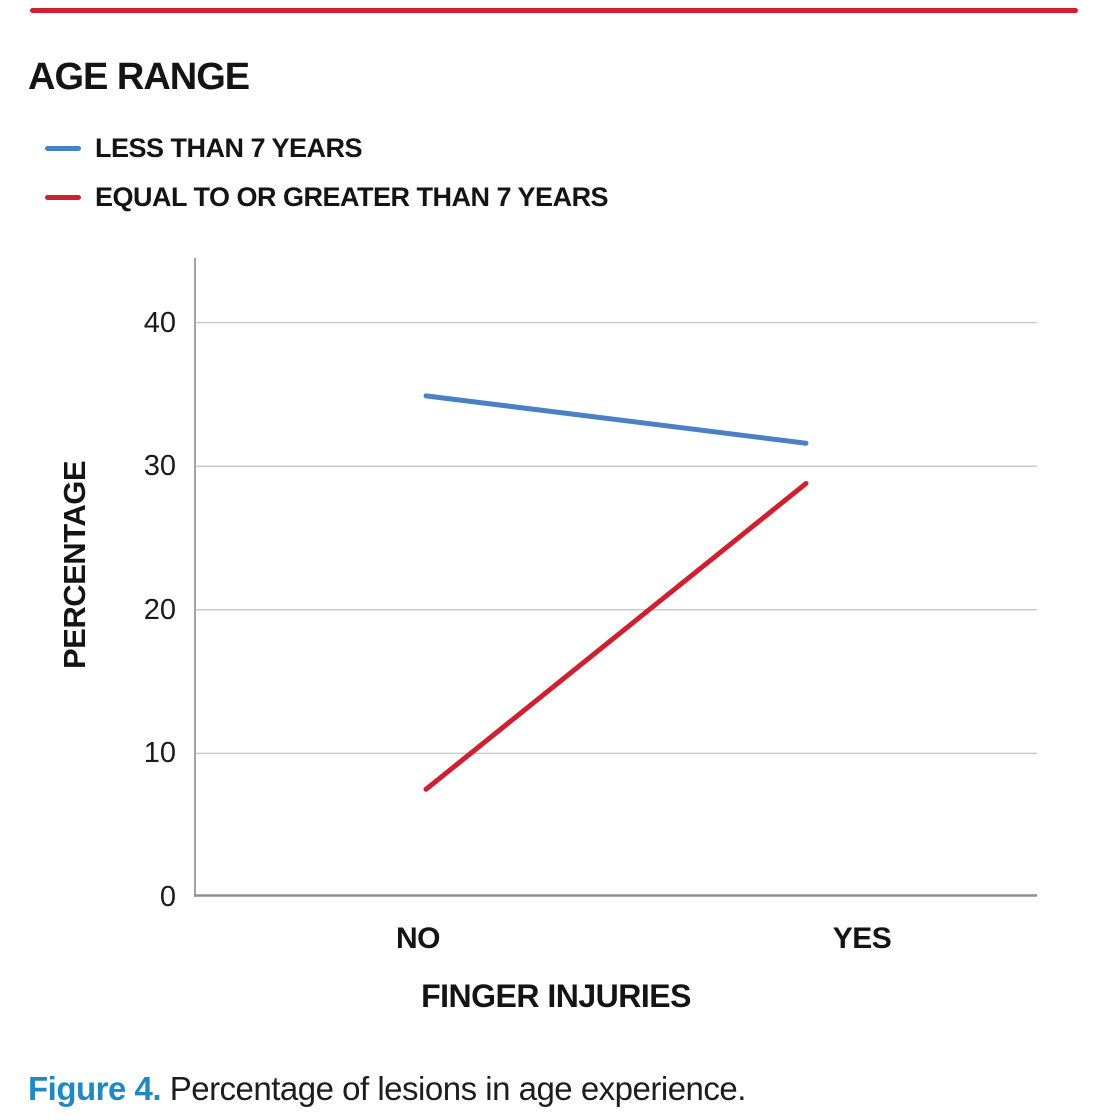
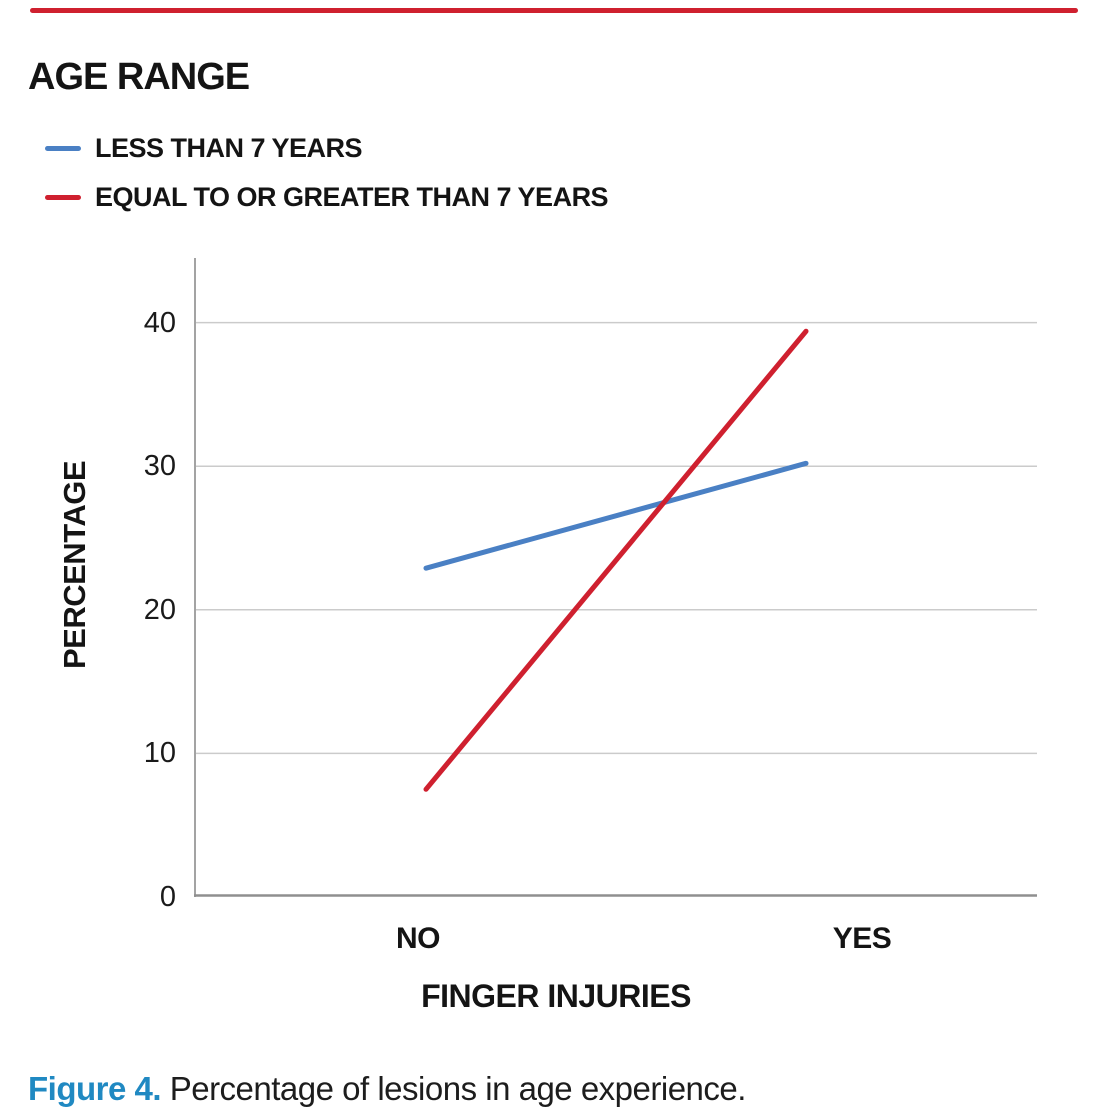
LESS THAN 7 YEARS/NO: 34.9 -> 22.9
LESS THAN 7 YEARS/YES: 31.6 -> 30.2
EQUAL TO OR GREATER THAN 7 YEARS/YES: 28.8 -> 39.4
